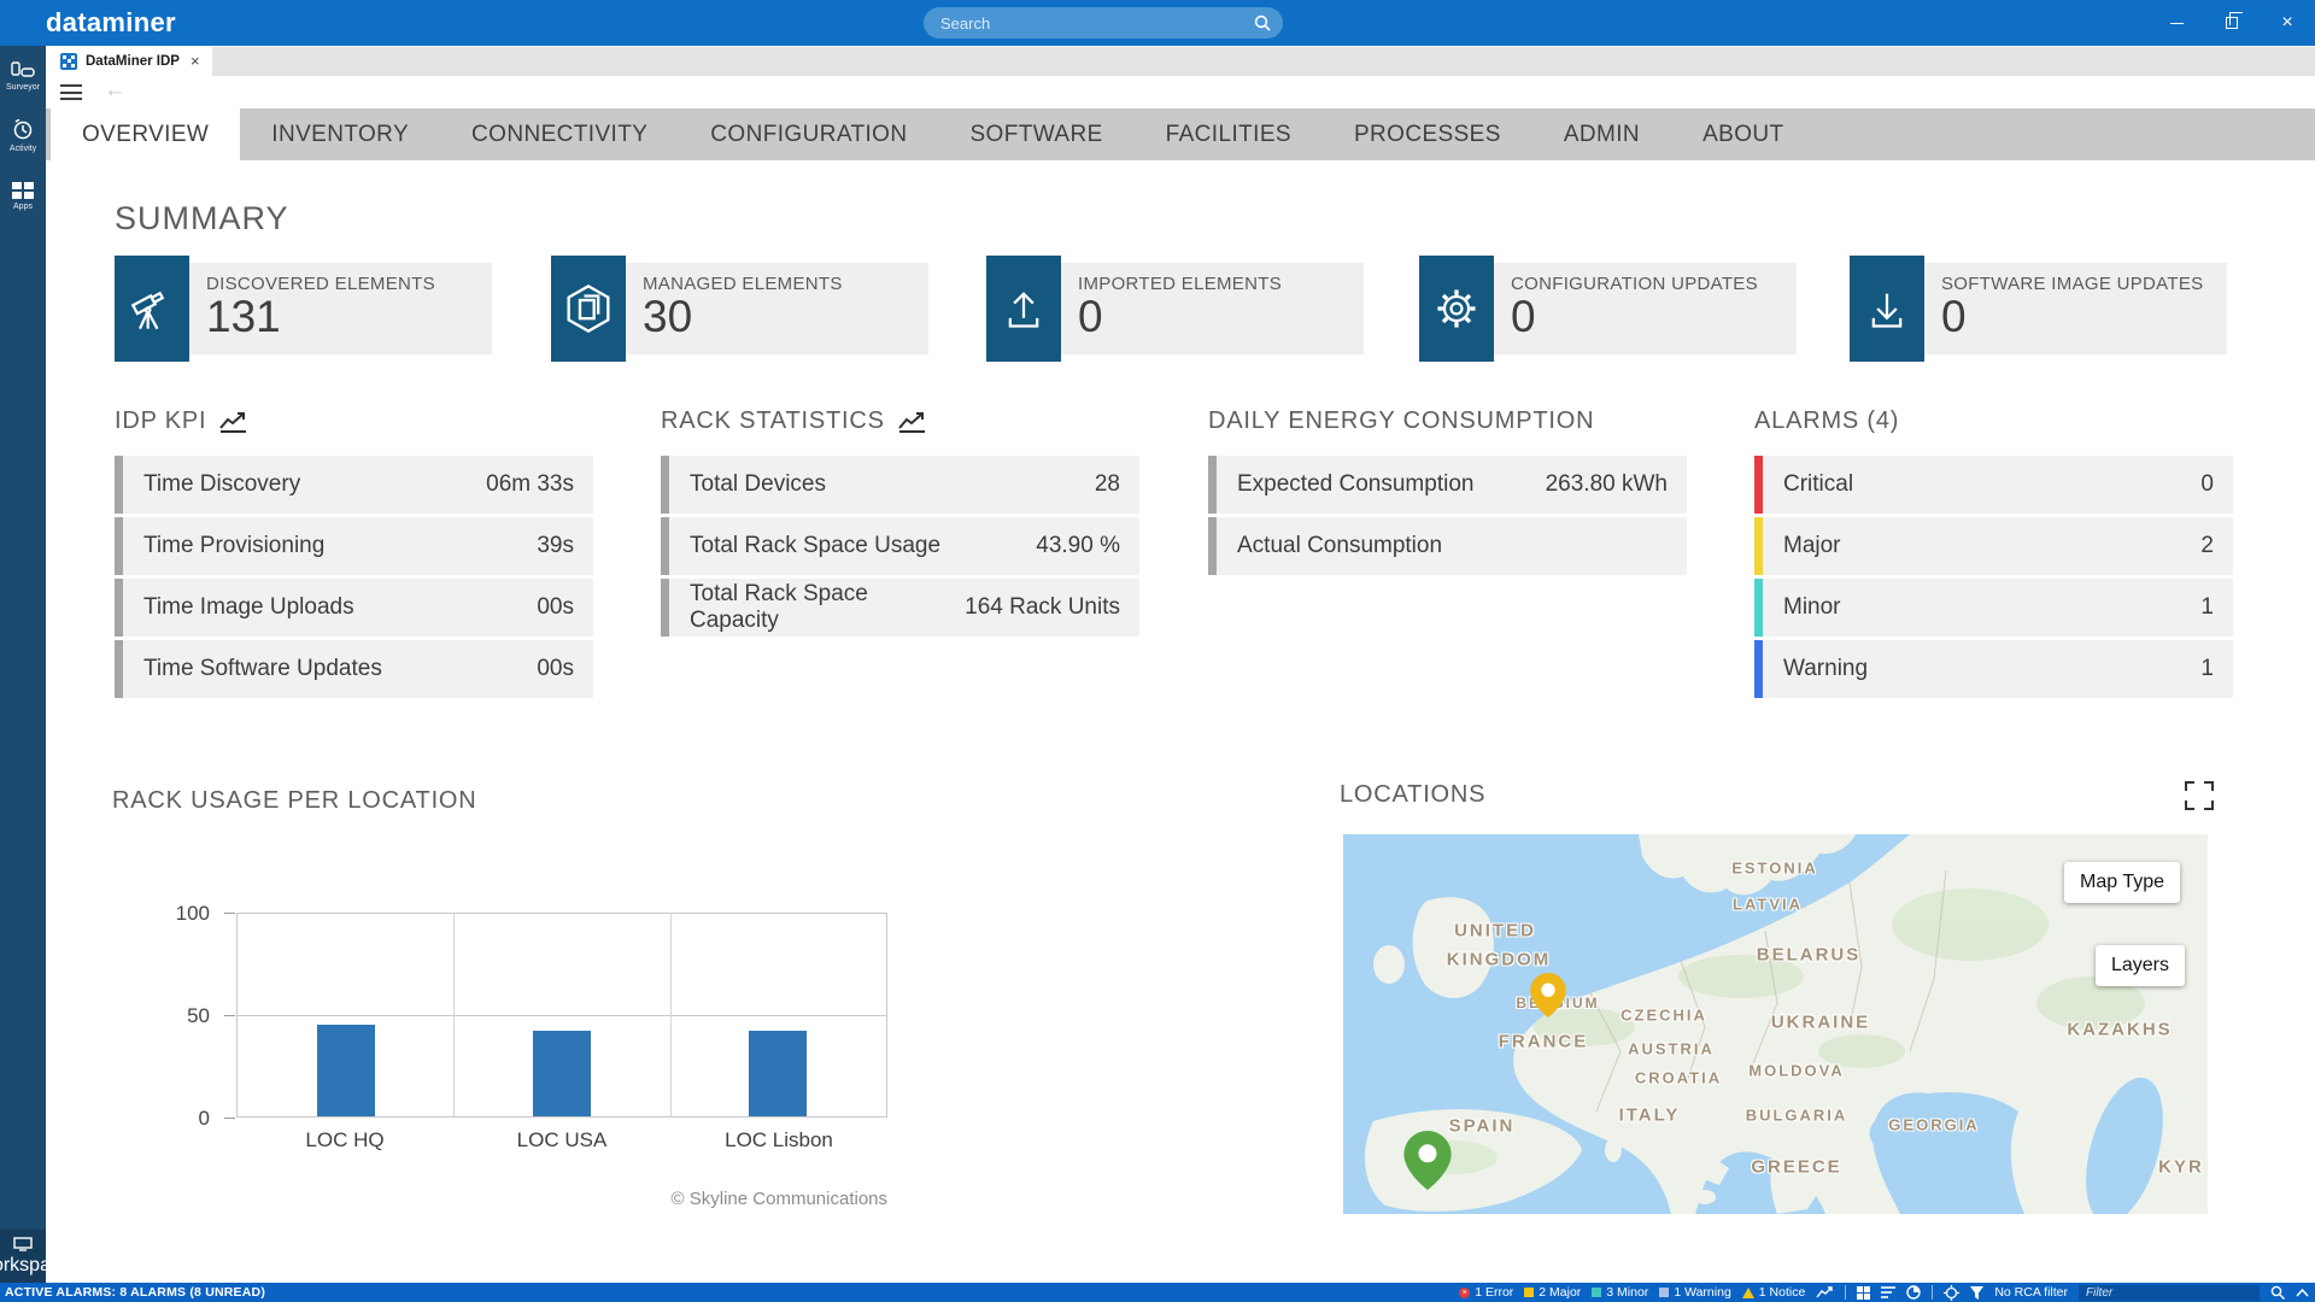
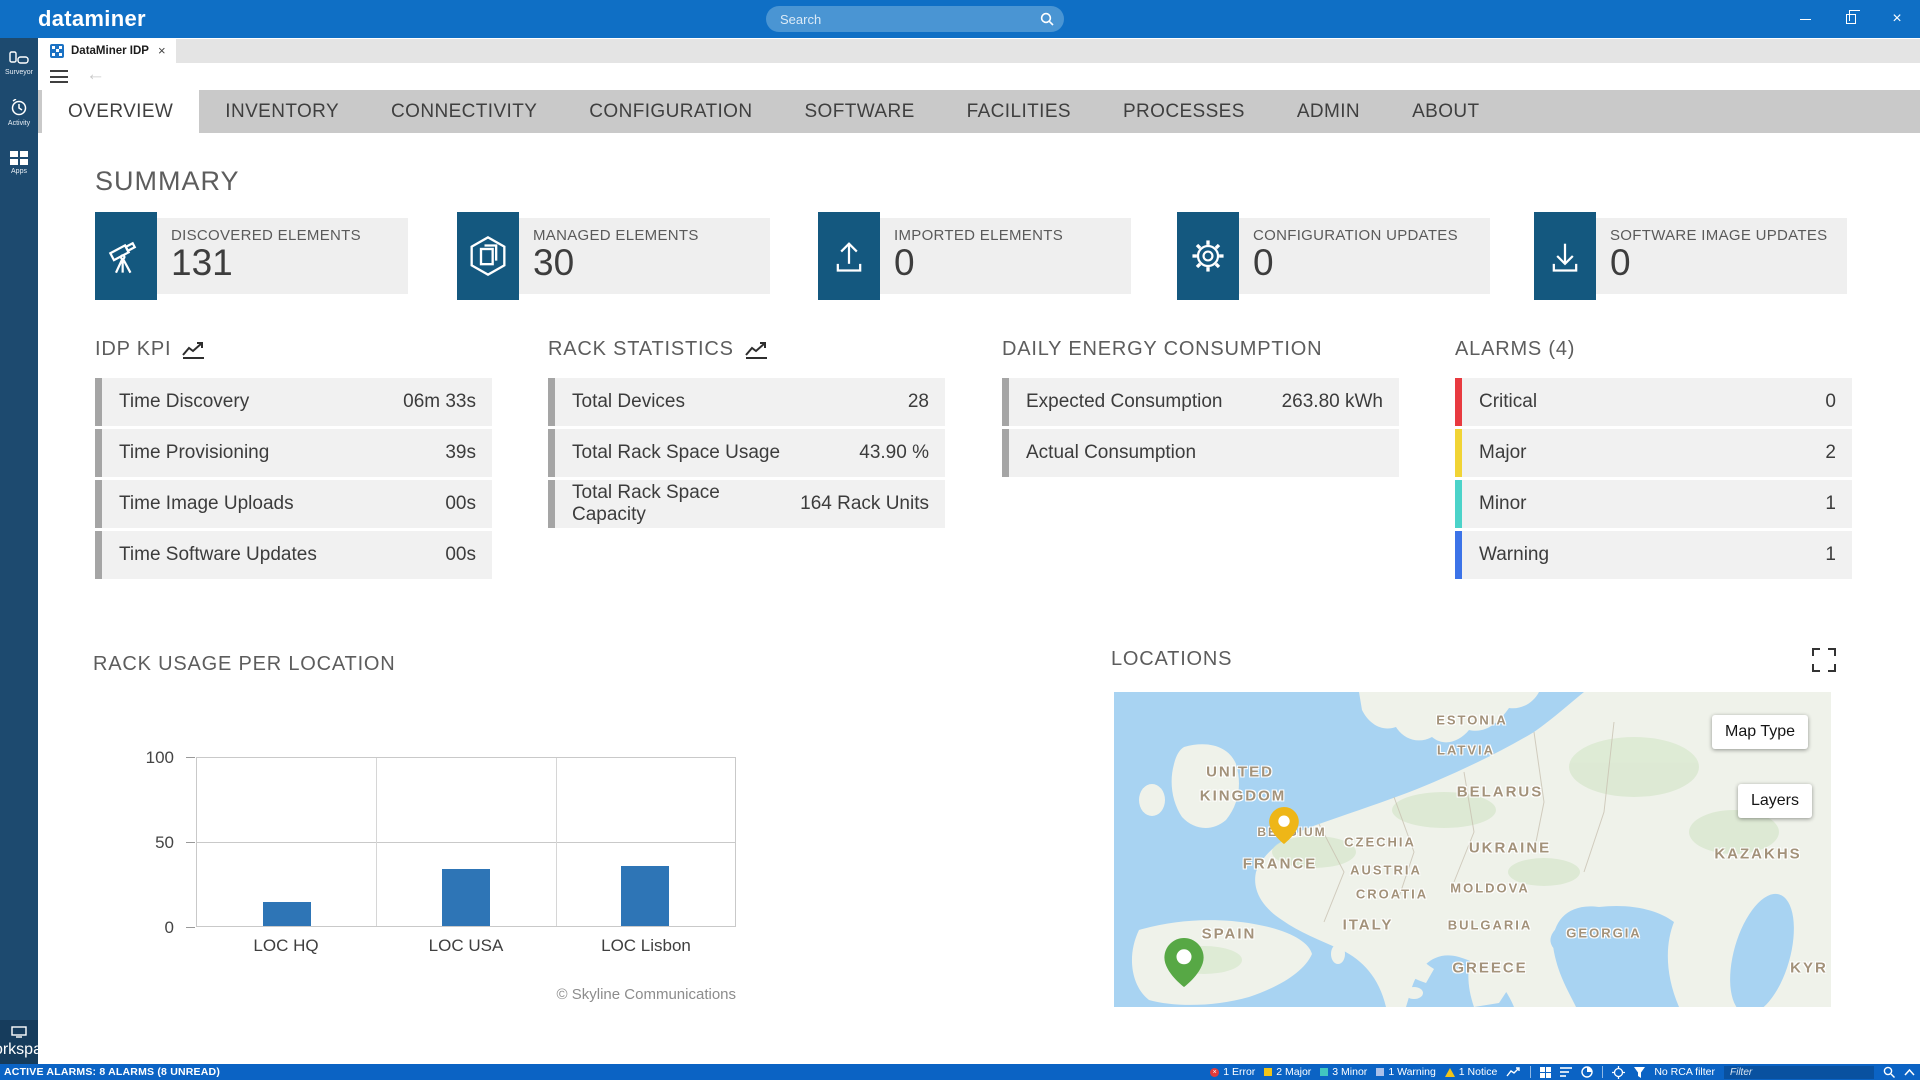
LOC HQ: 45 -> 14
LOC USA: 42 -> 34
LOC Lisbon: 42 -> 36
